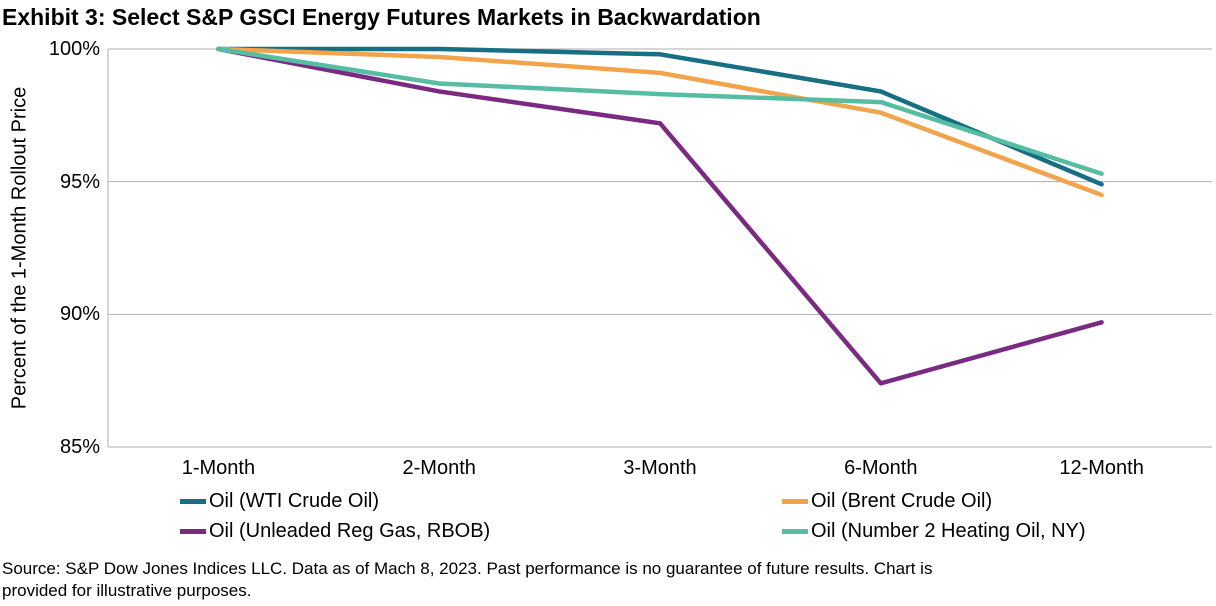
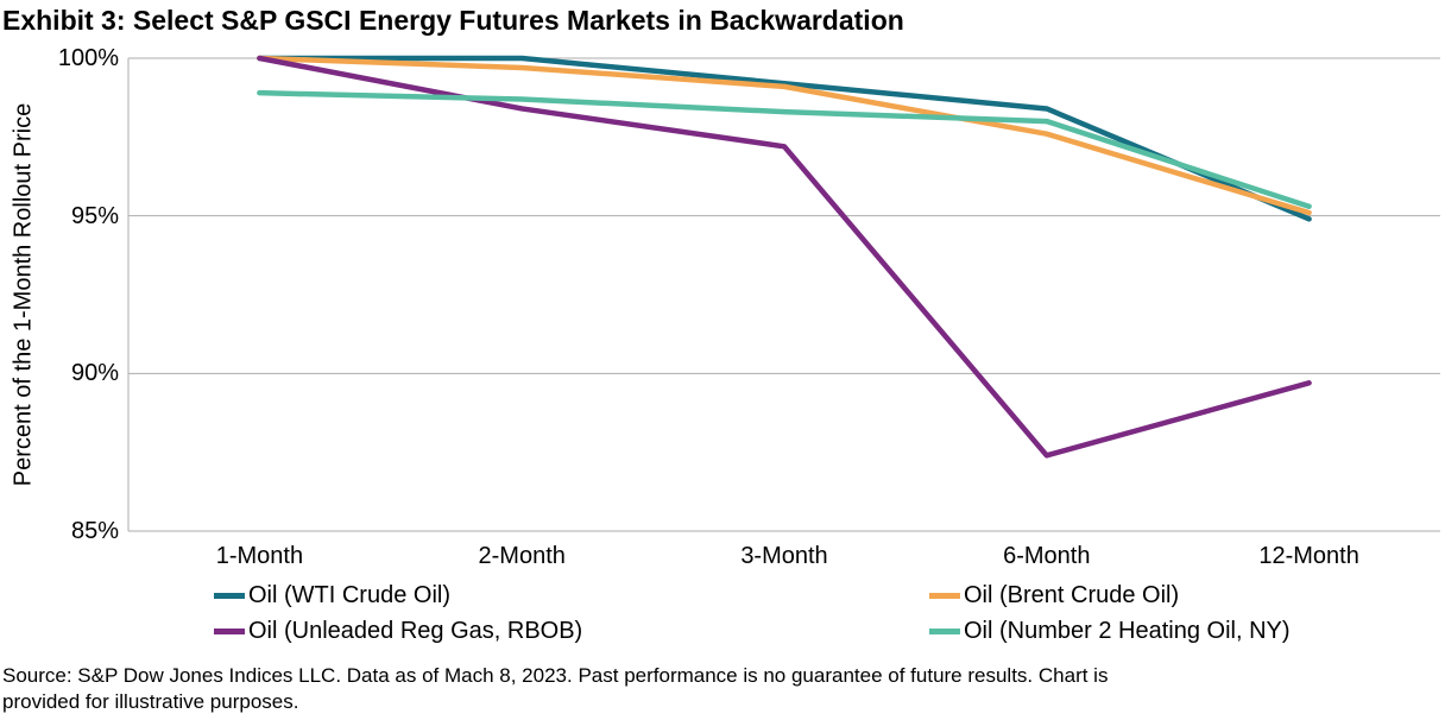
Oil (Number 2 Heating Oil, NY)/1-Month: 100.0% -> 98.9%
Oil (WTI Crude Oil)/3-Month: 99.8% -> 99.2%
Oil (Brent Crude Oil)/12-Month: 94.5% -> 95.1%
